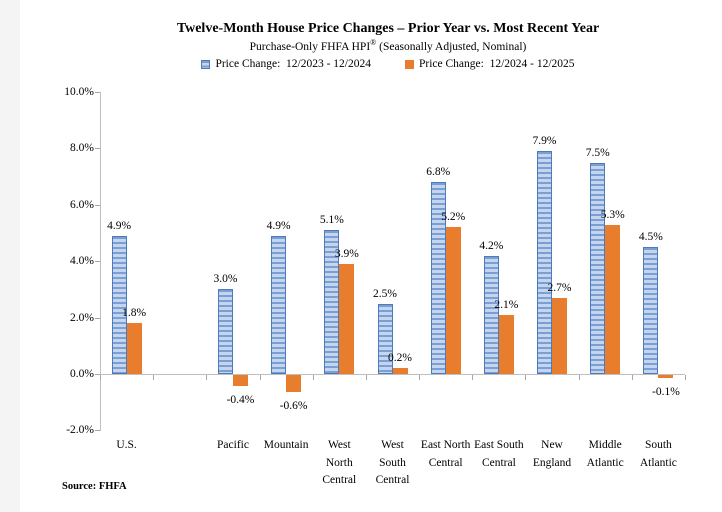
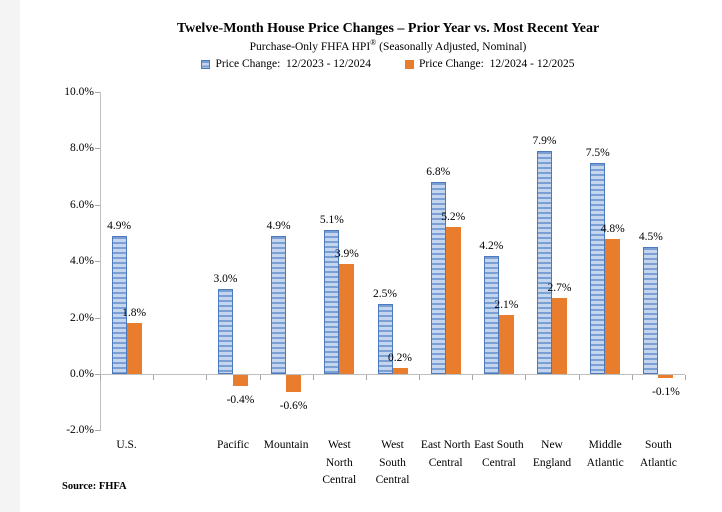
Price Change: 12/2024 - 12/2025/Middle Atlantic: 5.3% -> 4.8%
